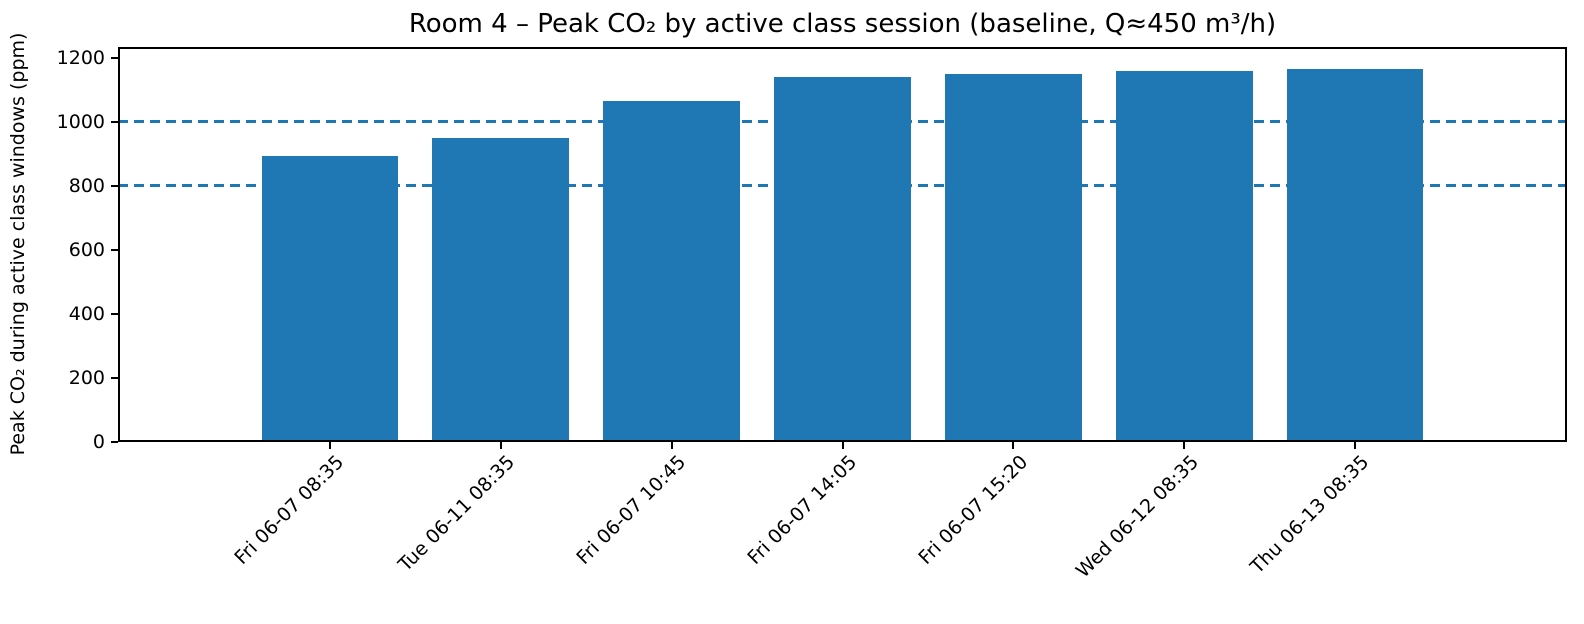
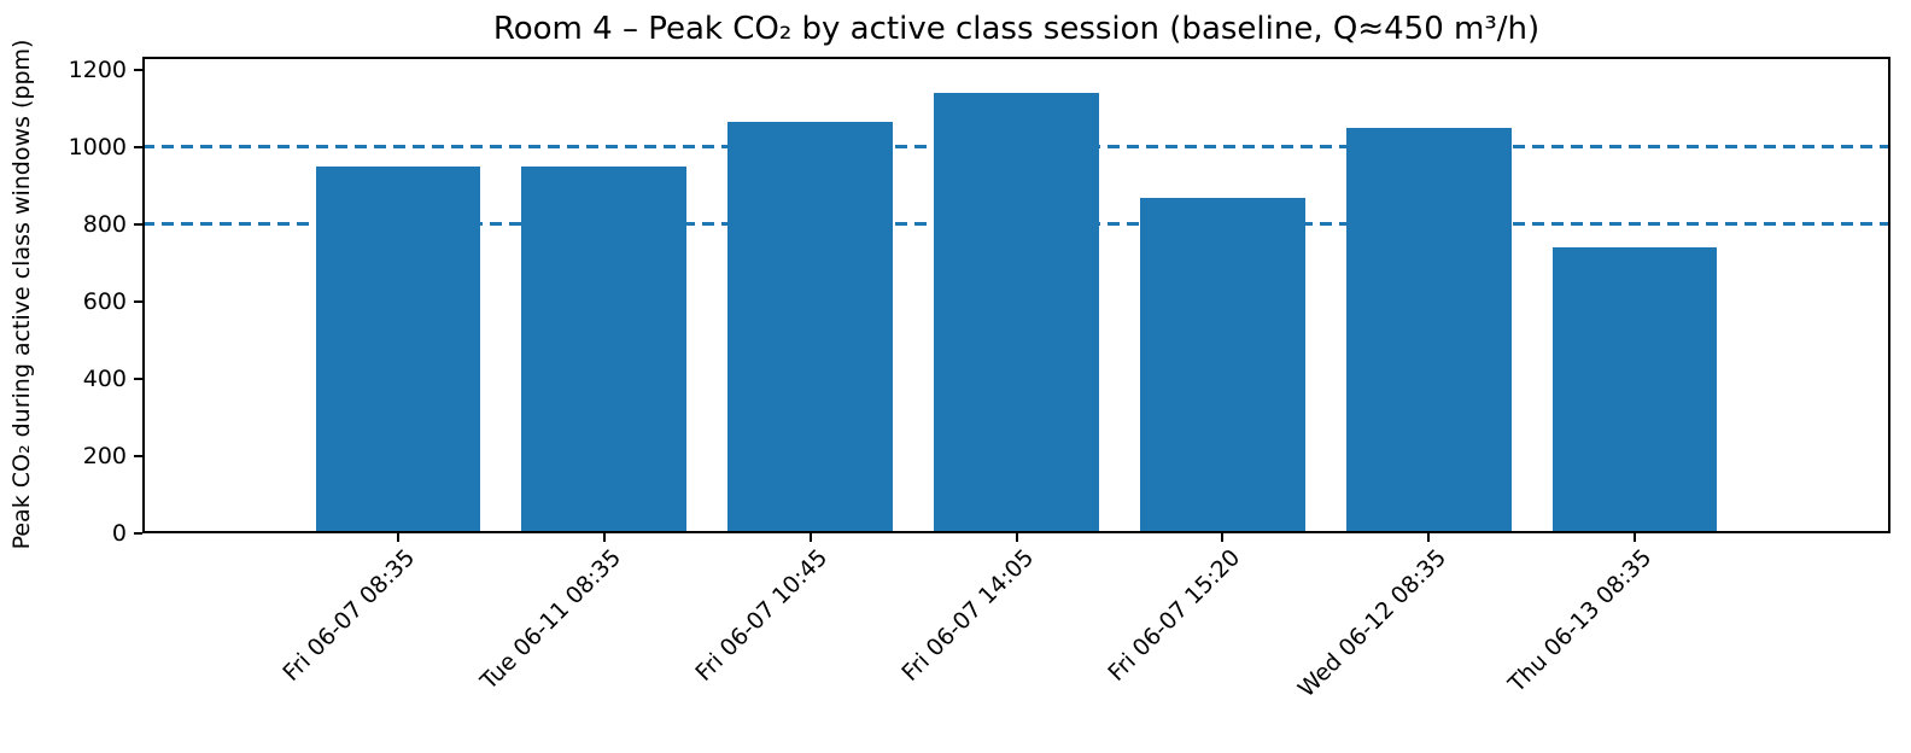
Fri 06-07 08:35: 900 -> 950
Fri 06-07 15:20: 1150 -> 870
Wed 06-12 08:35: 1160 -> 1050
Thu 06-13 08:35: 1160 -> 740
